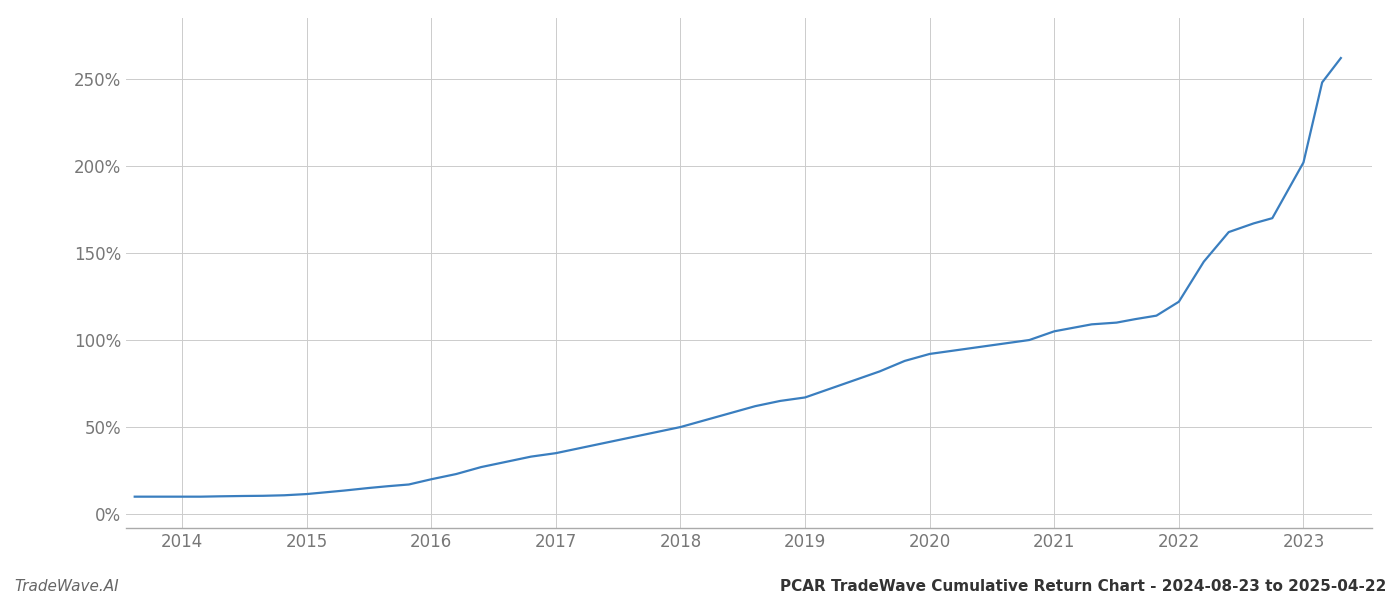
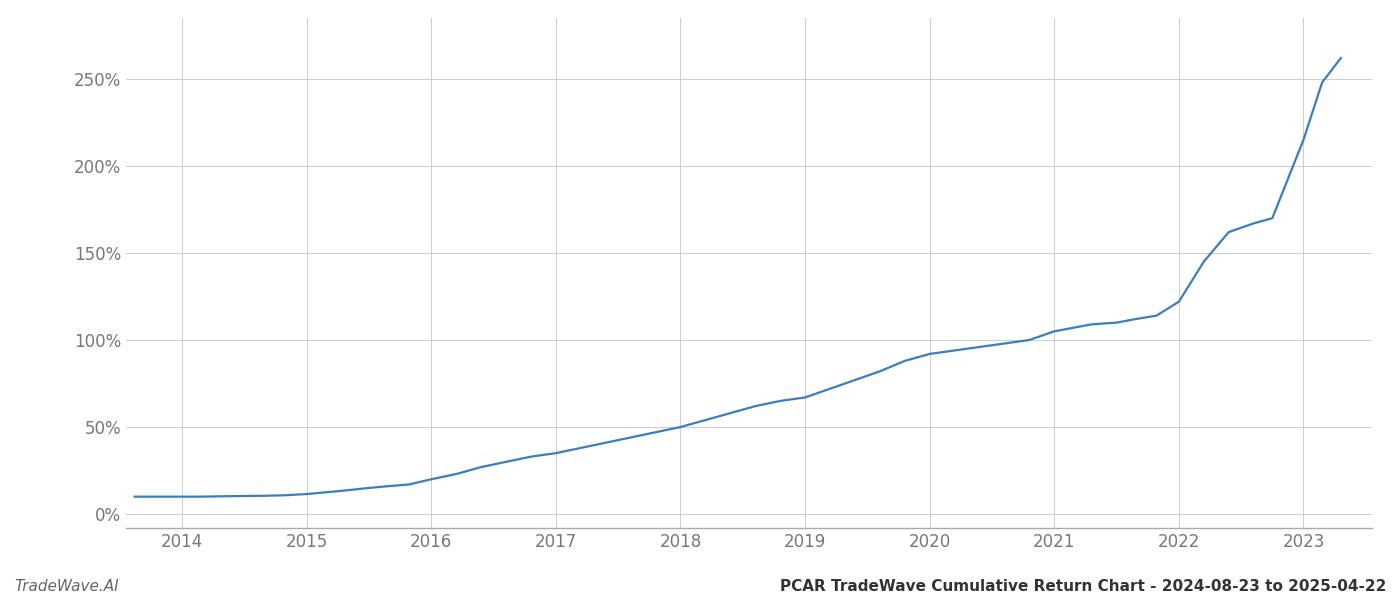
2023: 202% -> 215%
